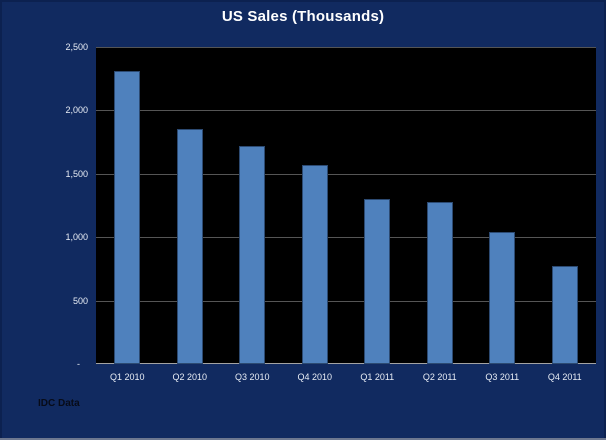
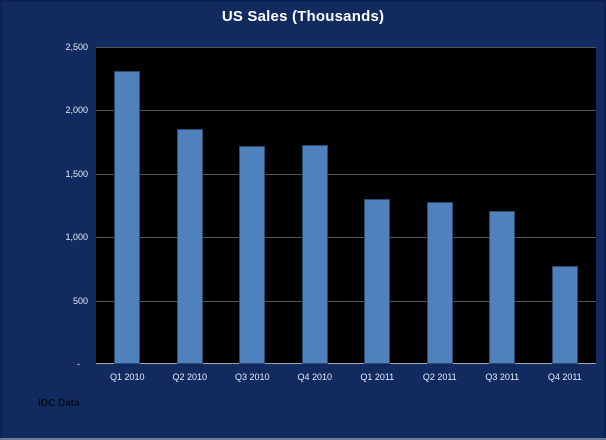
Q4 2010: 1570 -> 1730
Q3 2011: 1040 -> 1210
